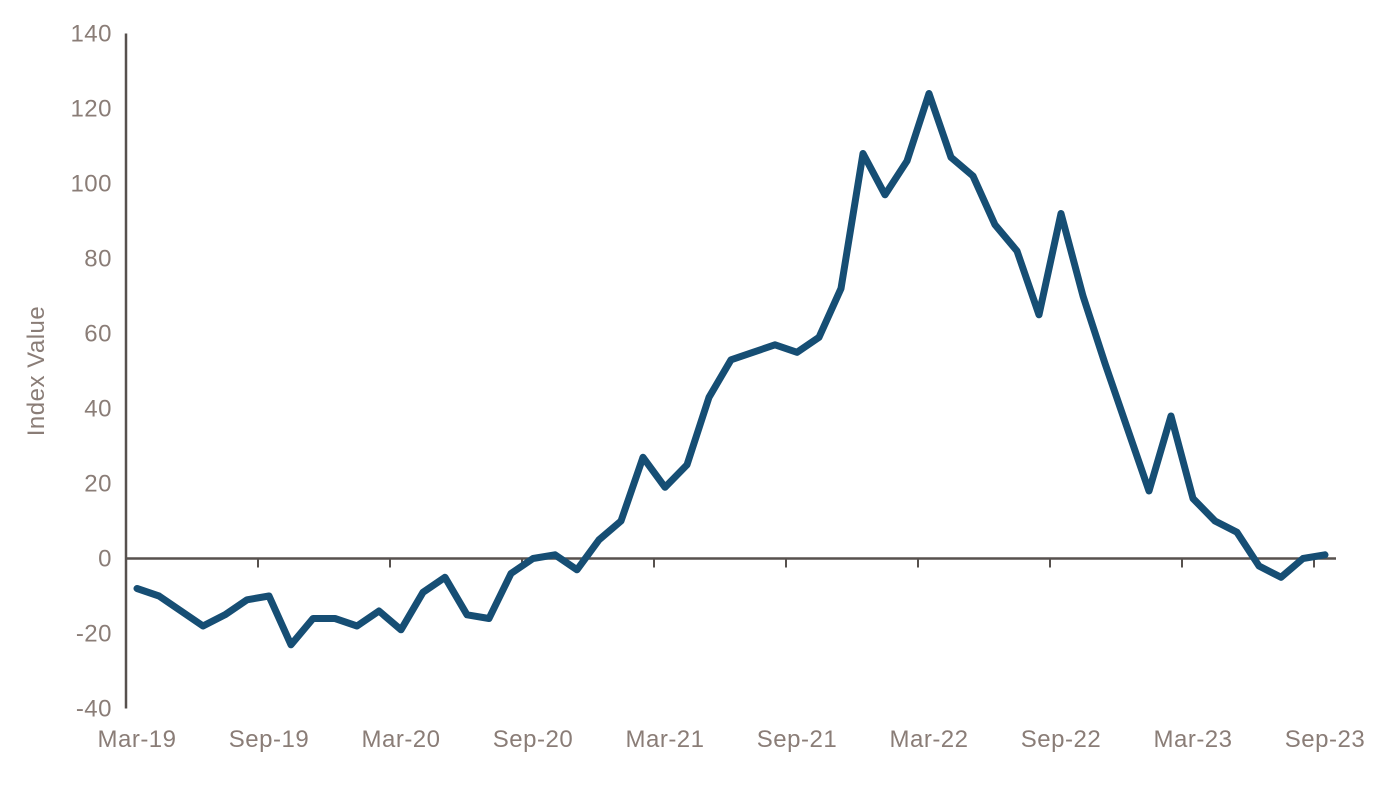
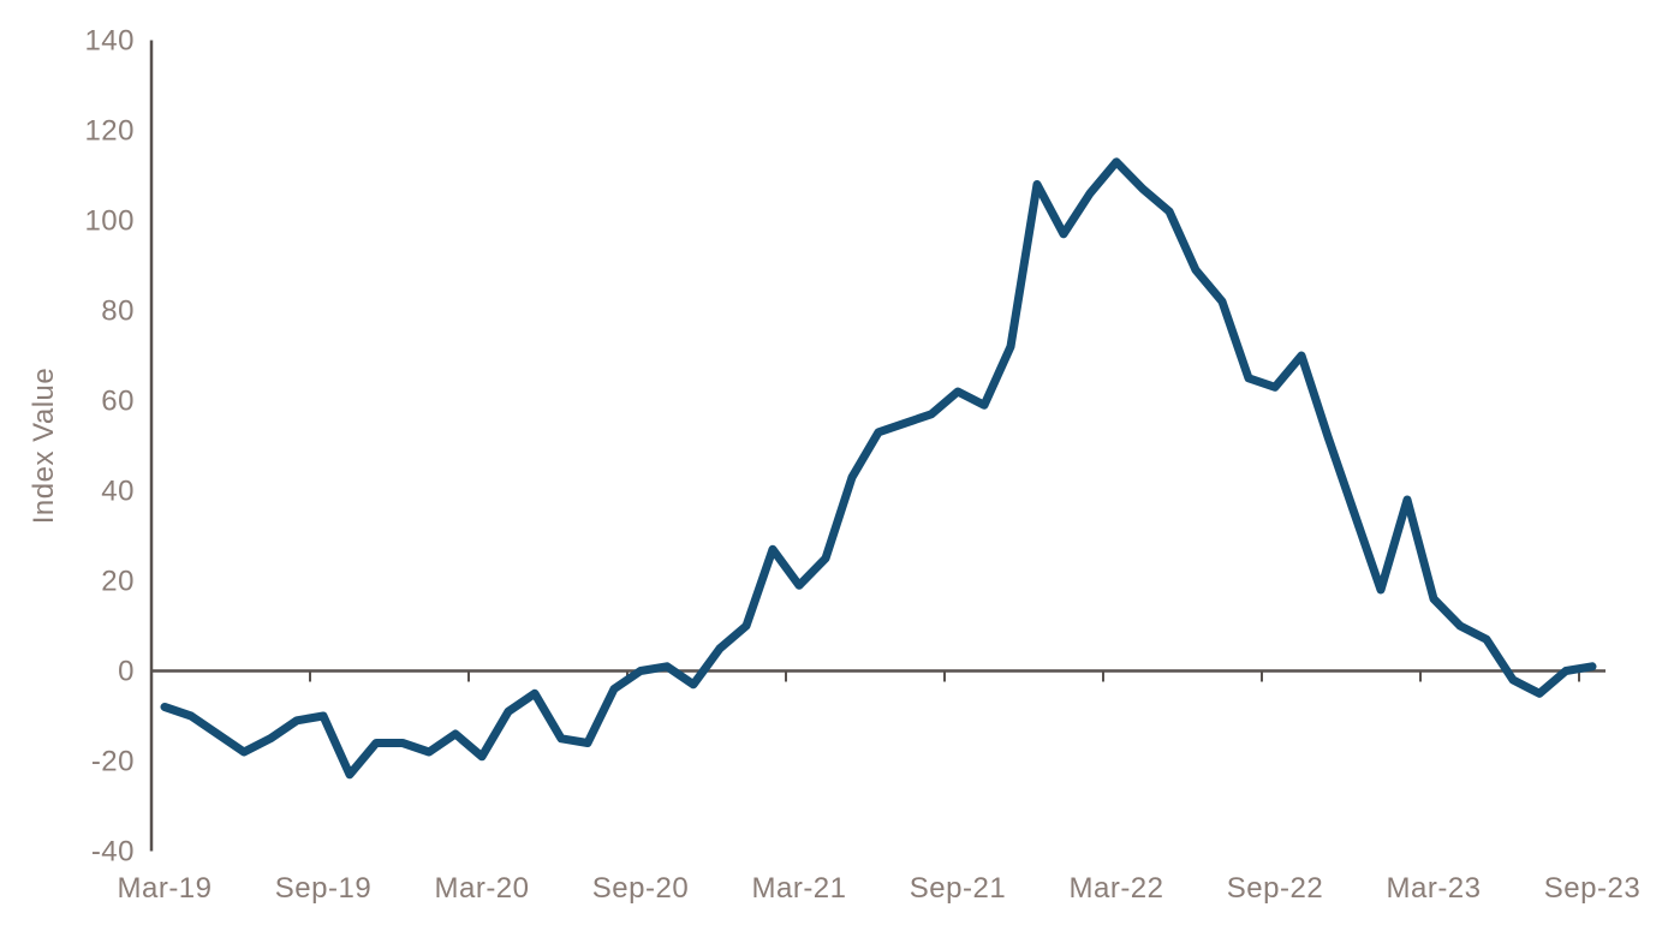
Sep-21: 55 -> 62
Mar-22: 124 -> 113
Sep-22: 92 -> 63
